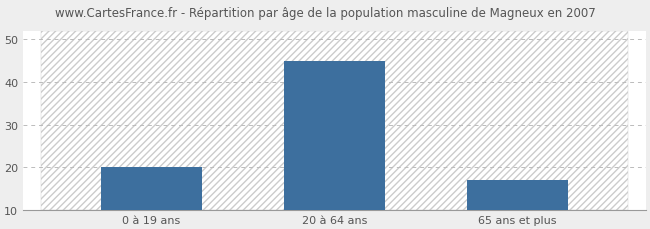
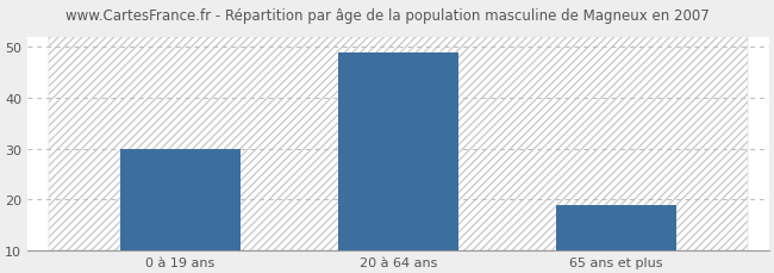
0 à 19 ans: 20 -> 30
20 à 64 ans: 45 -> 49
65 ans et plus: 17 -> 19
